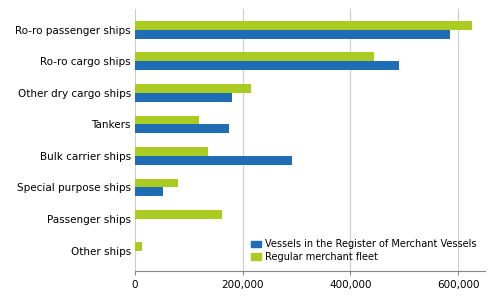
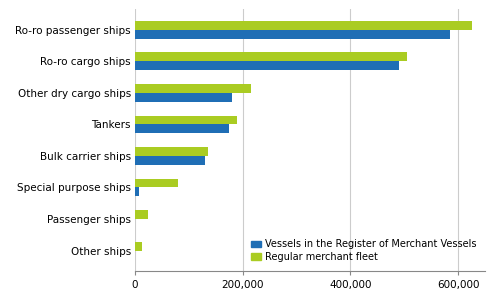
Regular merchant fleet/Ro-ro cargo ships: 444,000 -> 505,000
Regular merchant fleet/Tankers: 118,000 -> 190,000
Vessels in the Register of Merchant Vessels/Bulk carrier ships: 292,000 -> 130,000
Vessels in the Register of Merchant Vessels/Special purpose ships: 52,000 -> 8,000
Regular merchant fleet/Passenger ships: 162,000 -> 25,000
